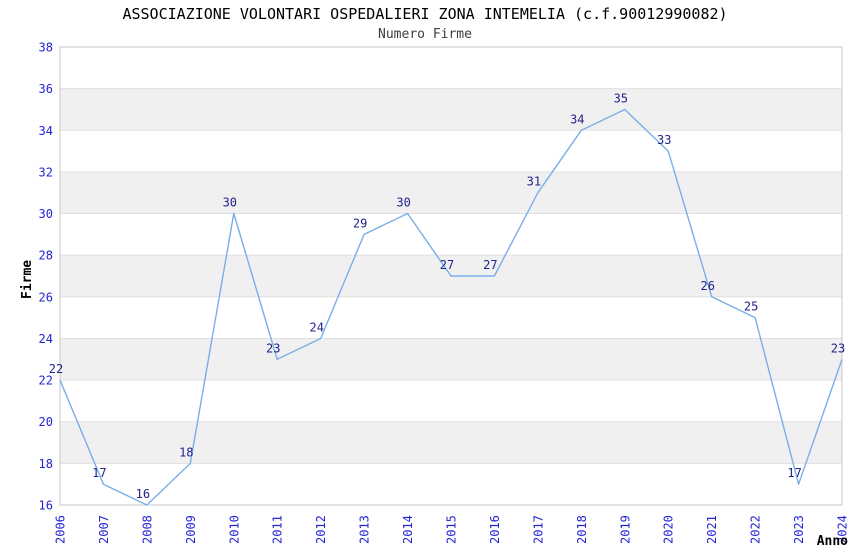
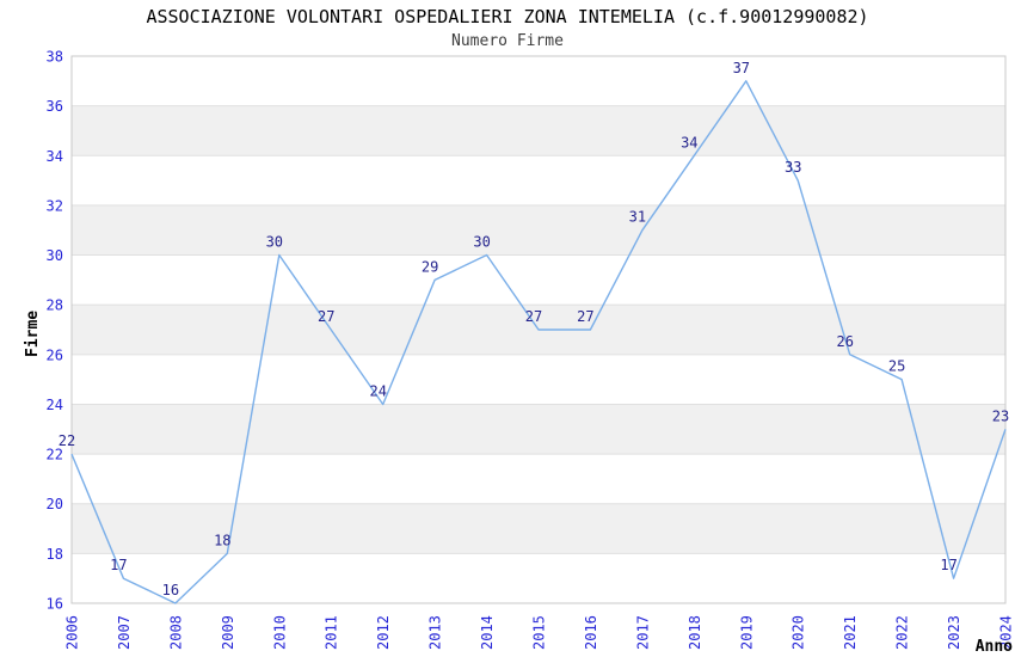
2011: 23 -> 27
2019: 35 -> 37
